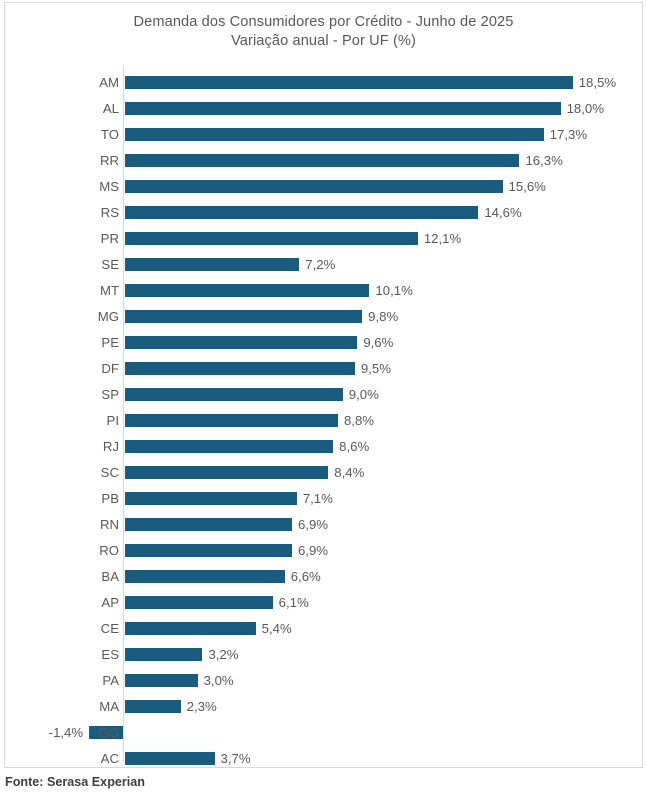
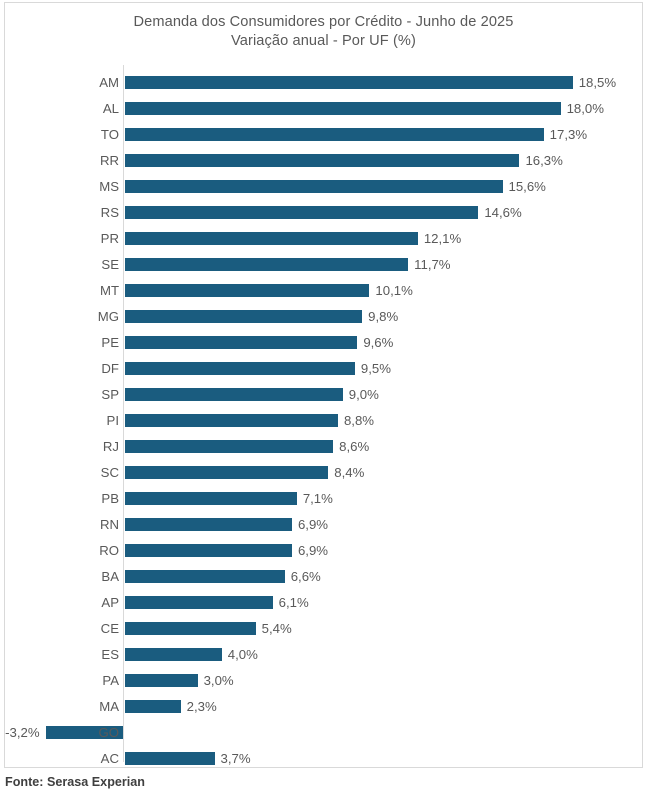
SE: 7,2% -> 11,7%
ES: 3,2% -> 4,0%
GO: -1,4% -> -3,2%
